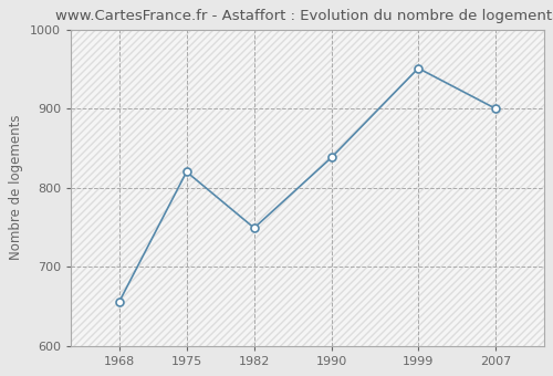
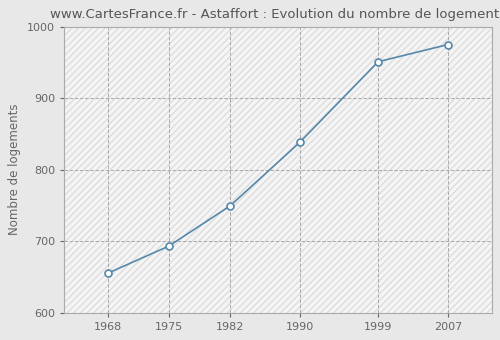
1975: 820 -> 693
2007: 900 -> 975
